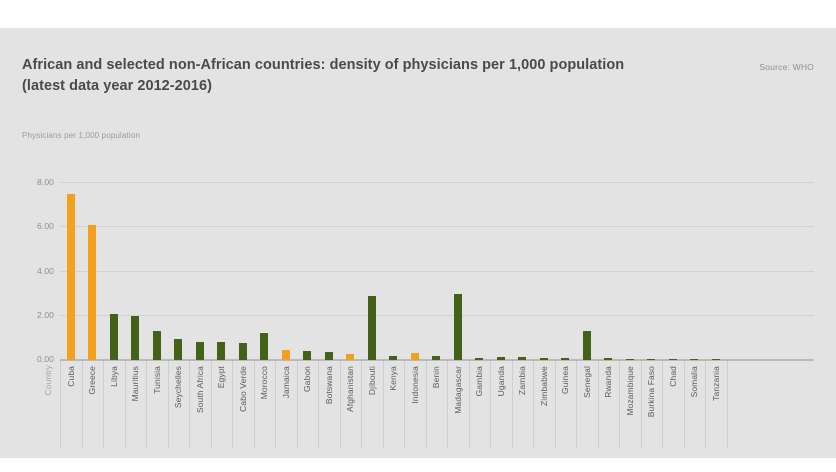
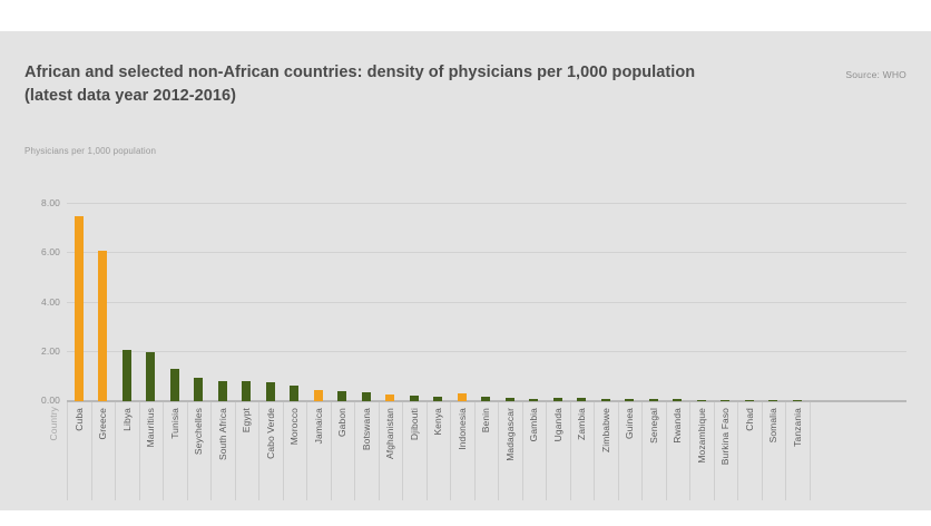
Morocco: 1.2 -> 0.6
Djibouti: 2.9 -> 0.2
Madagascar: 3.0 -> 0.1
Senegal: 1.3 -> 0.1
